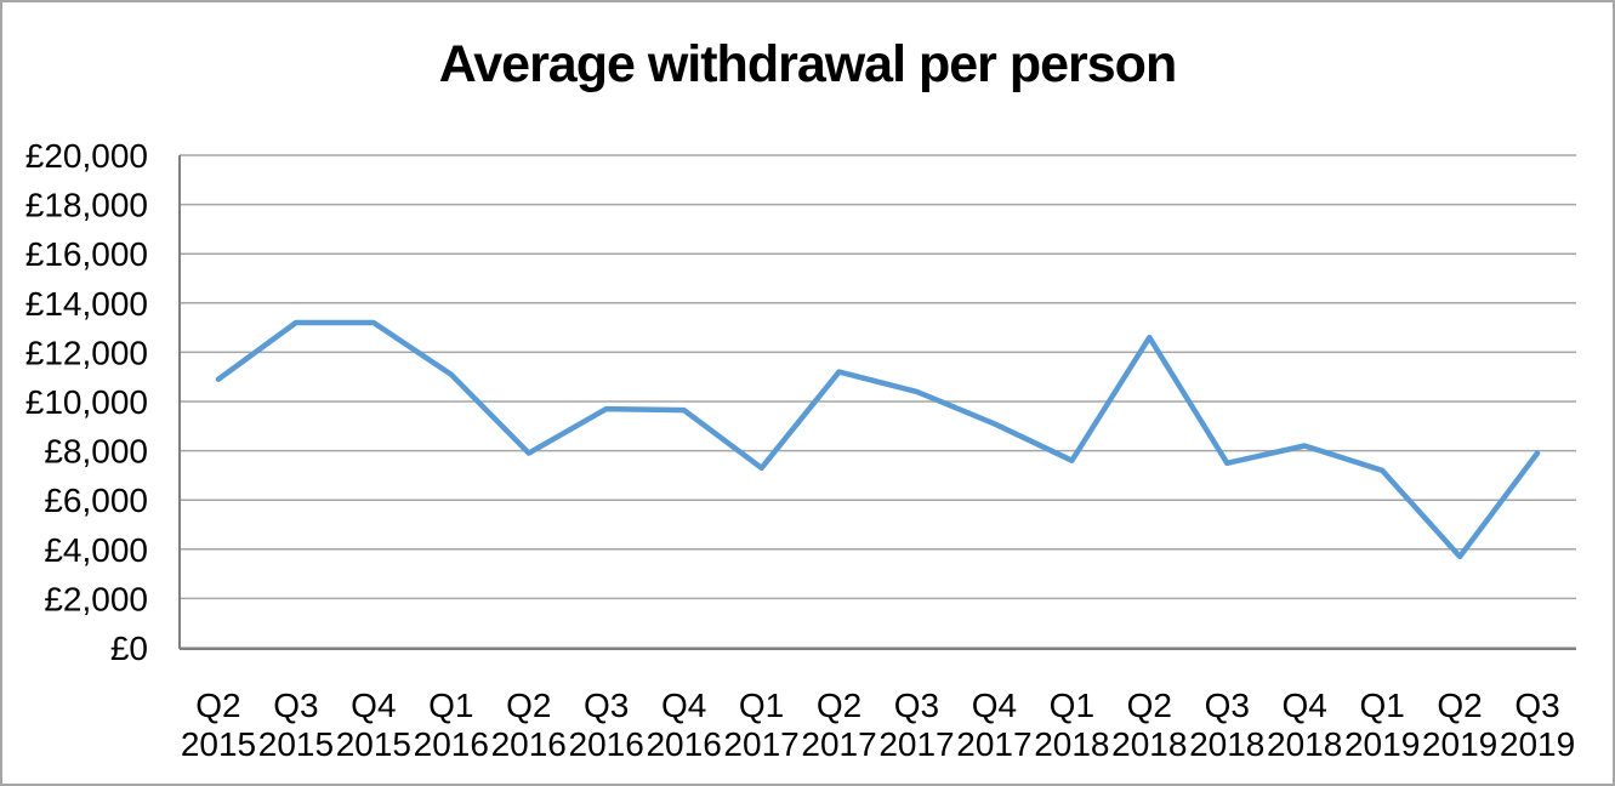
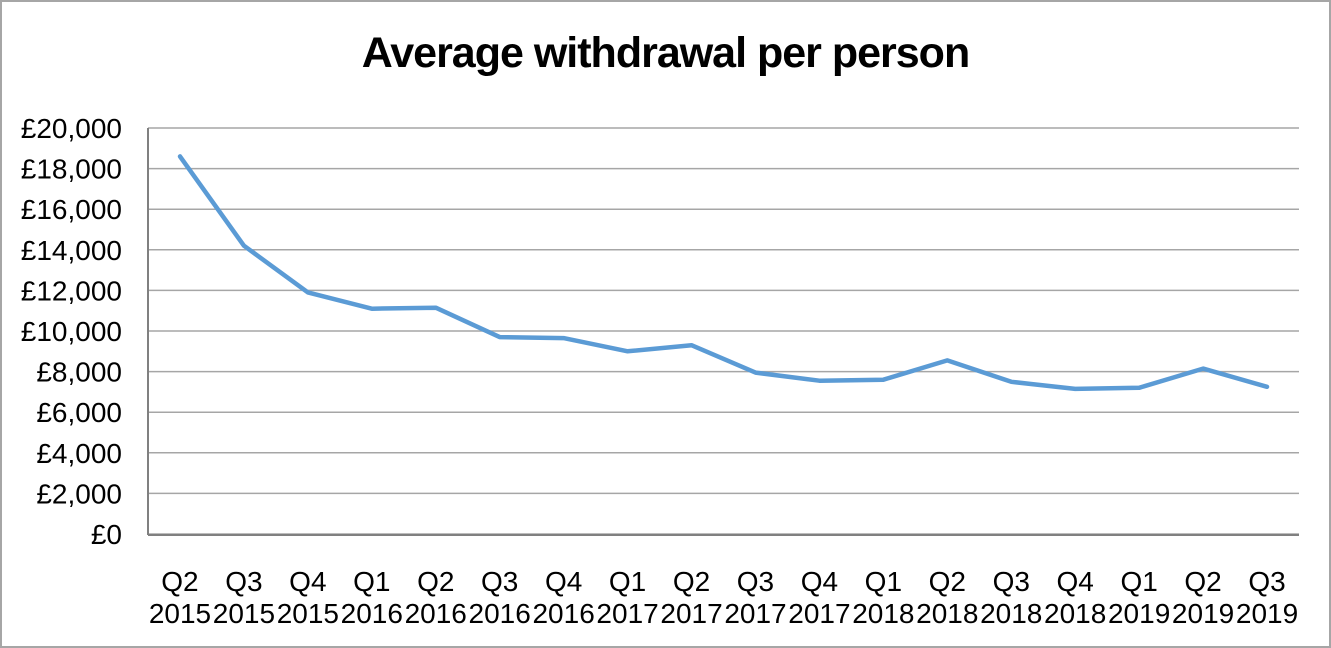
Q2 2015: £10900 -> £18600
Q3 2015: £13200 -> £14200
Q4 2015: £13200 -> £11900
Q2 2016: £7900 -> £11200
Q1 2017: £7300 -> £9000
Q2 2017: £11200 -> £9300
Q3 2017: £10400 -> £8000
Q4 2017: £9100 -> £7600
Q2 2018: £12600 -> £8600
Q4 2018: £8200 -> £7200
Q2 2019: £3700 -> £8200
Q3 2019: £7900 -> £7200
